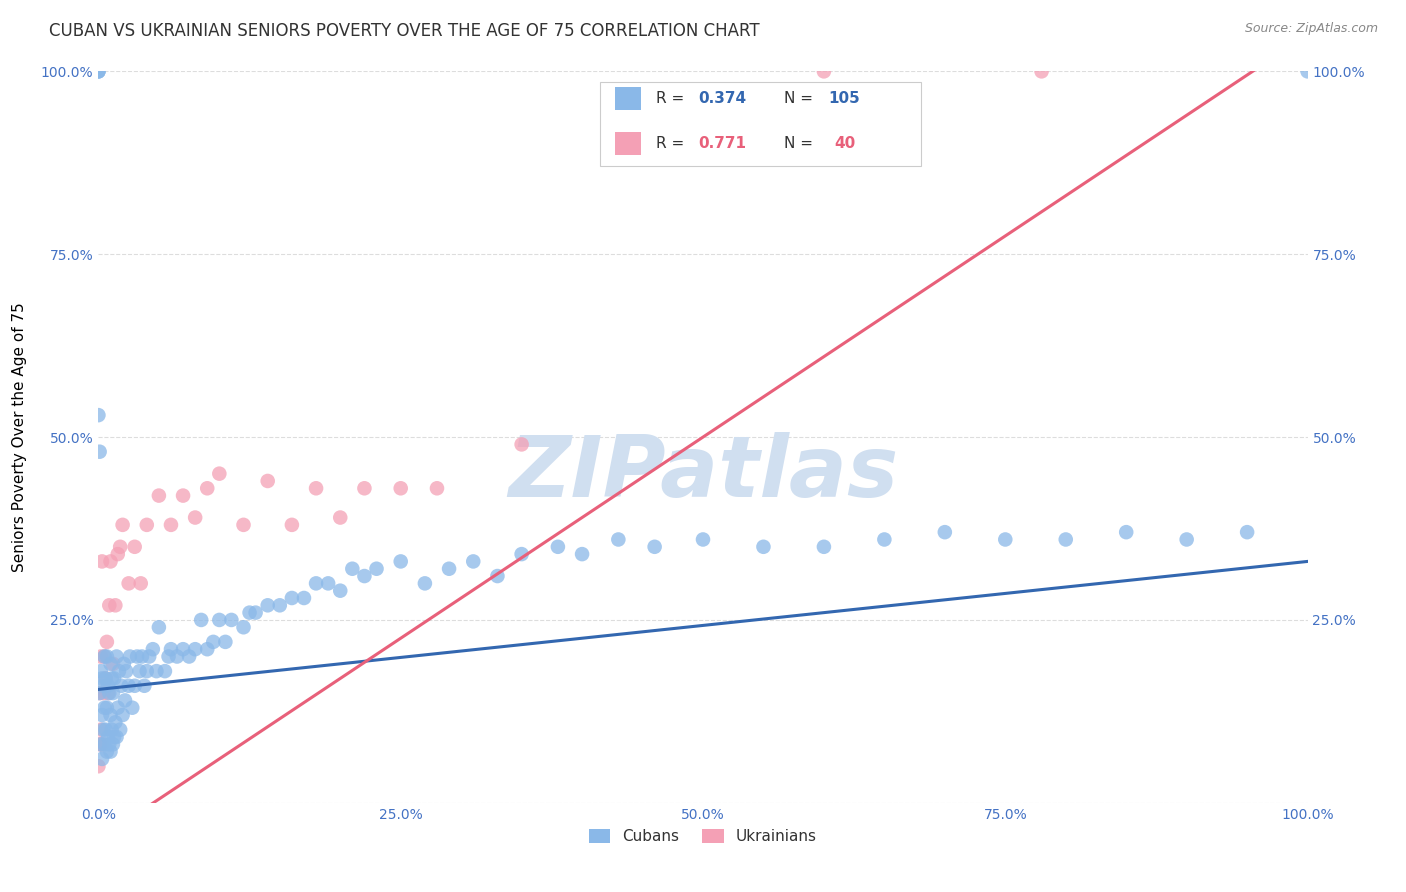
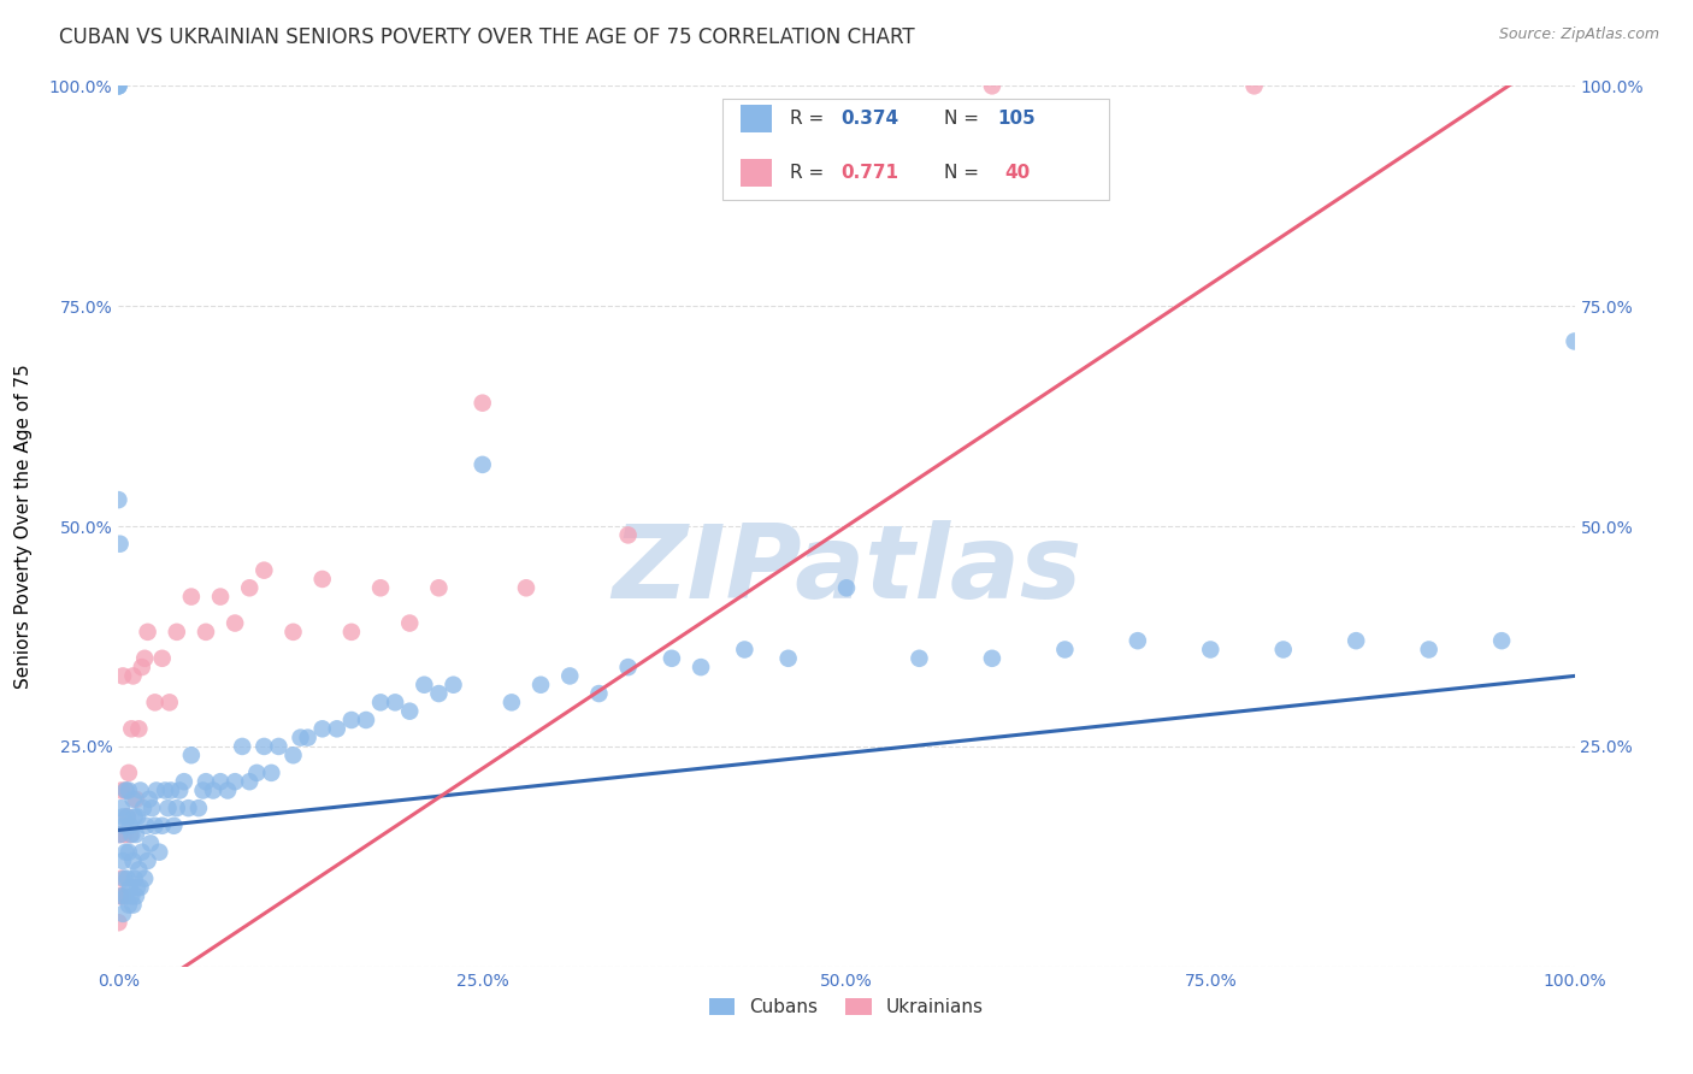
Cubans/25.0%: 33% -> 57%
Ukrainians/25.0%: 43% -> 64%
Cubans/50.0%: 36% -> 43%
Cubans/100.0%: 100% -> 71%
